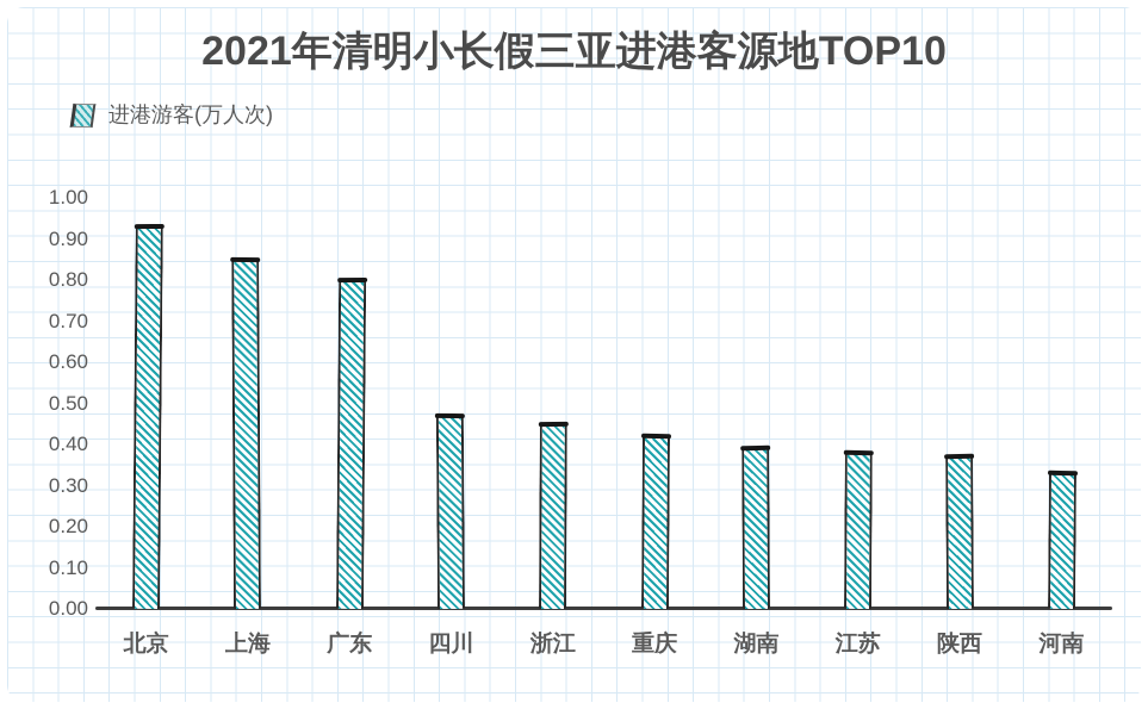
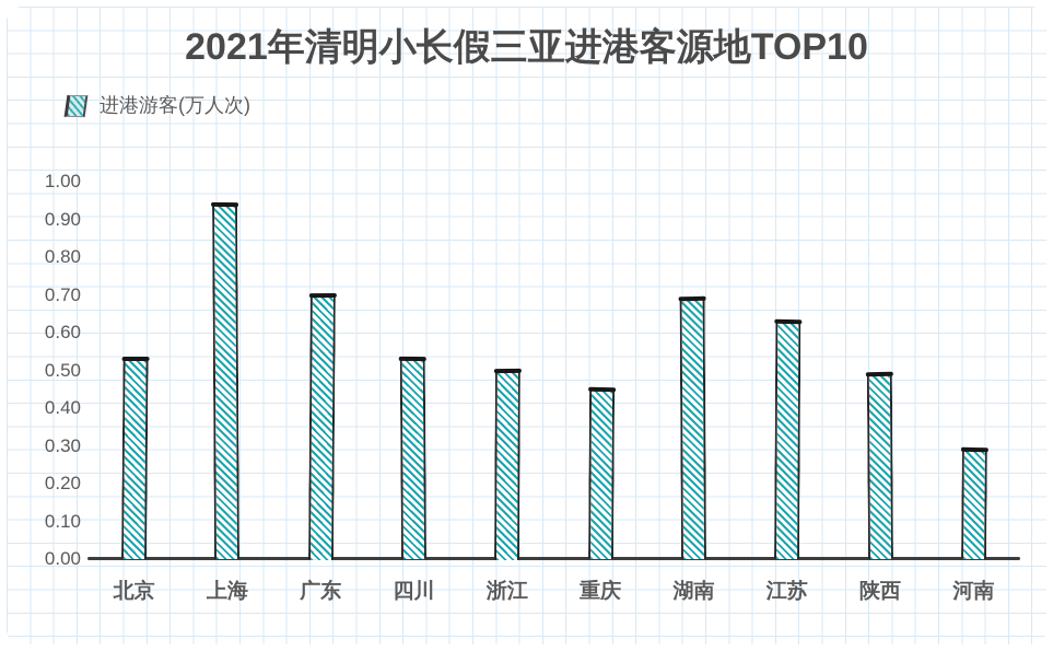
北京: 0.93 -> 0.53
上海: 0.85 -> 0.94
广东: 0.80 -> 0.70
四川: 0.47 -> 0.53
浙江: 0.45 -> 0.50
重庆: 0.42 -> 0.45
湖南: 0.39 -> 0.69
江苏: 0.38 -> 0.63
陕西: 0.37 -> 0.49
河南: 0.33 -> 0.29
